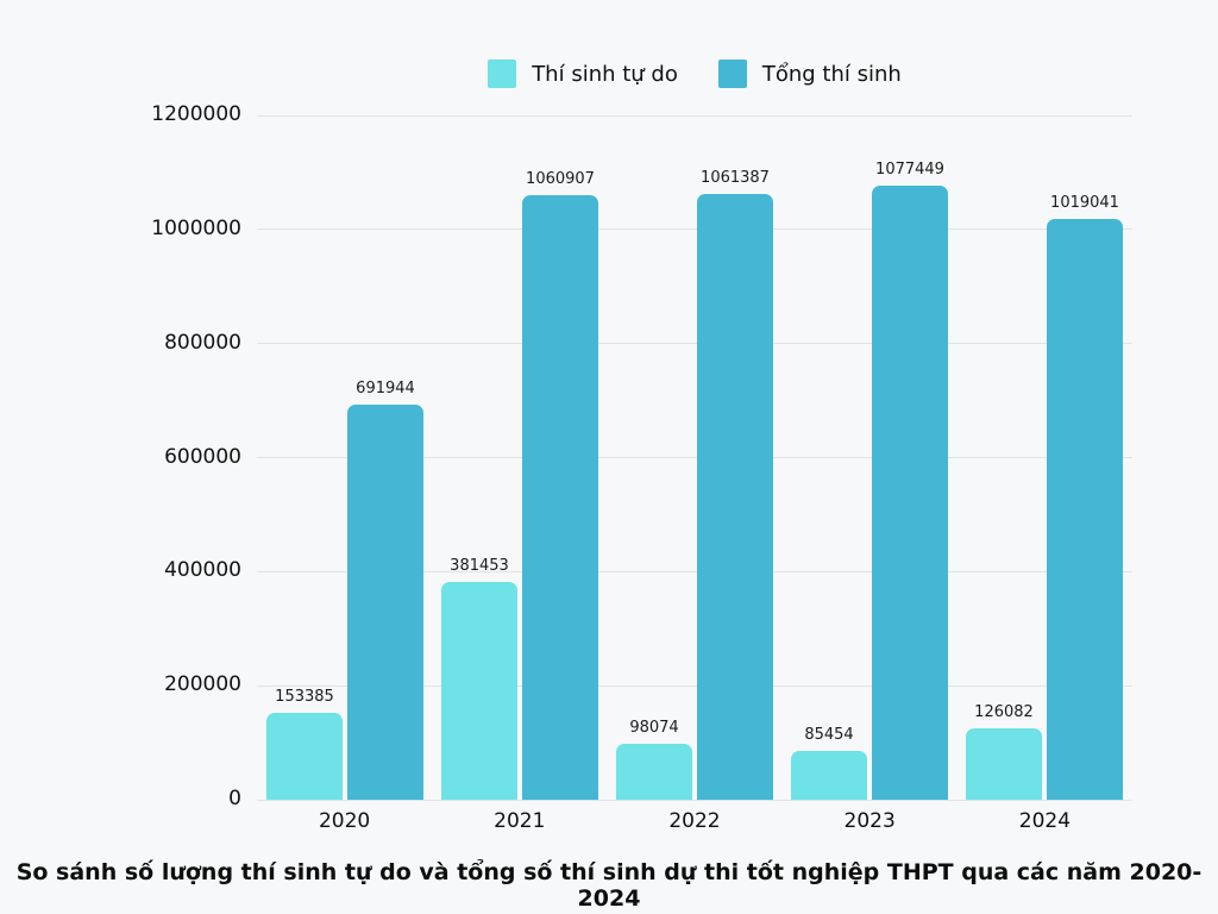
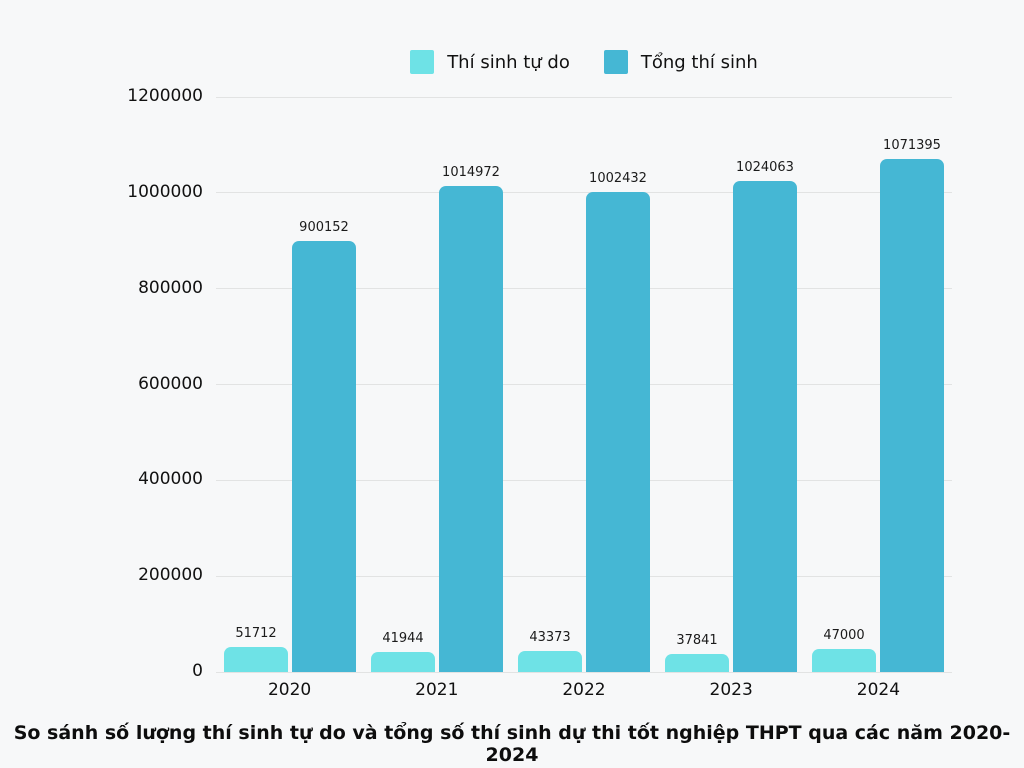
Thí sinh tự do/2020: 153385 -> 51712
Tổng thí sinh/2020: 691944 -> 900152
Thí sinh tự do/2021: 381453 -> 41944
Tổng thí sinh/2021: 1060907 -> 1014972
Thí sinh tự do/2022: 98074 -> 43373
Tổng thí sinh/2022: 1061387 -> 1002432
Thí sinh tự do/2023: 85454 -> 37841
Tổng thí sinh/2023: 1077449 -> 1024063
Thí sinh tự do/2024: 126082 -> 47000
Tổng thí sinh/2024: 1019041 -> 1071395
